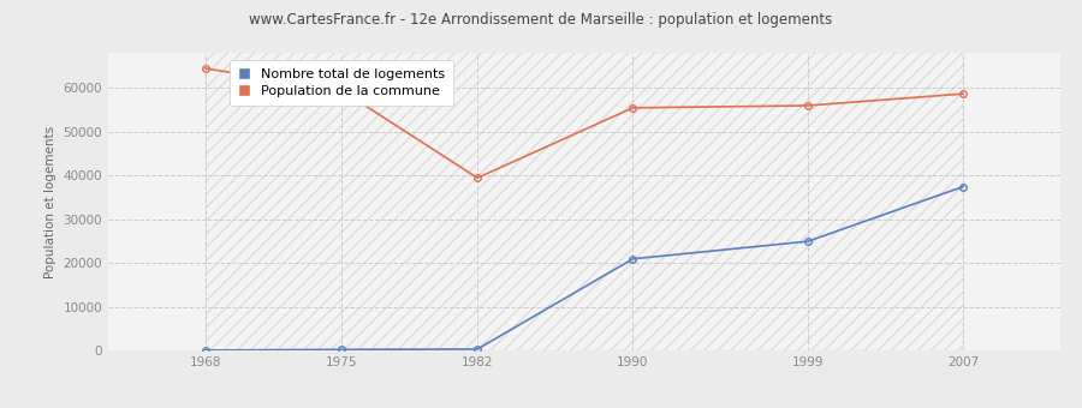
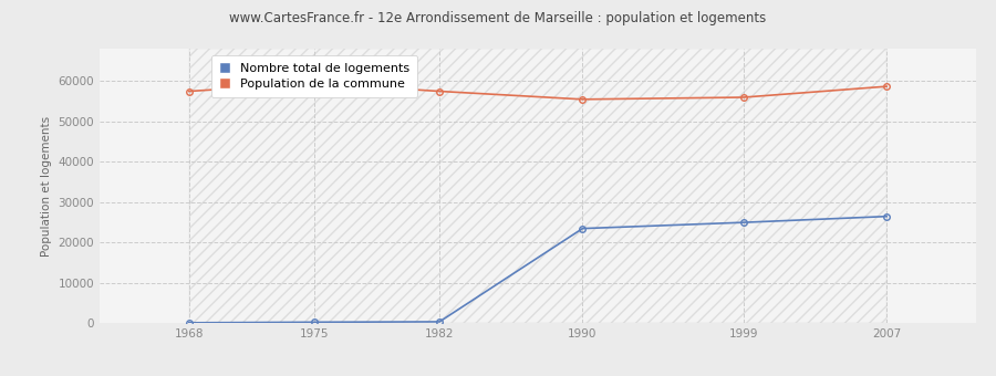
Population de la commune/1968: 64500 -> 57500
Population de la commune/1982: 39500 -> 57500
Nombre total de logements/1990: 21000 -> 23500
Nombre total de logements/2007: 37500 -> 26500
